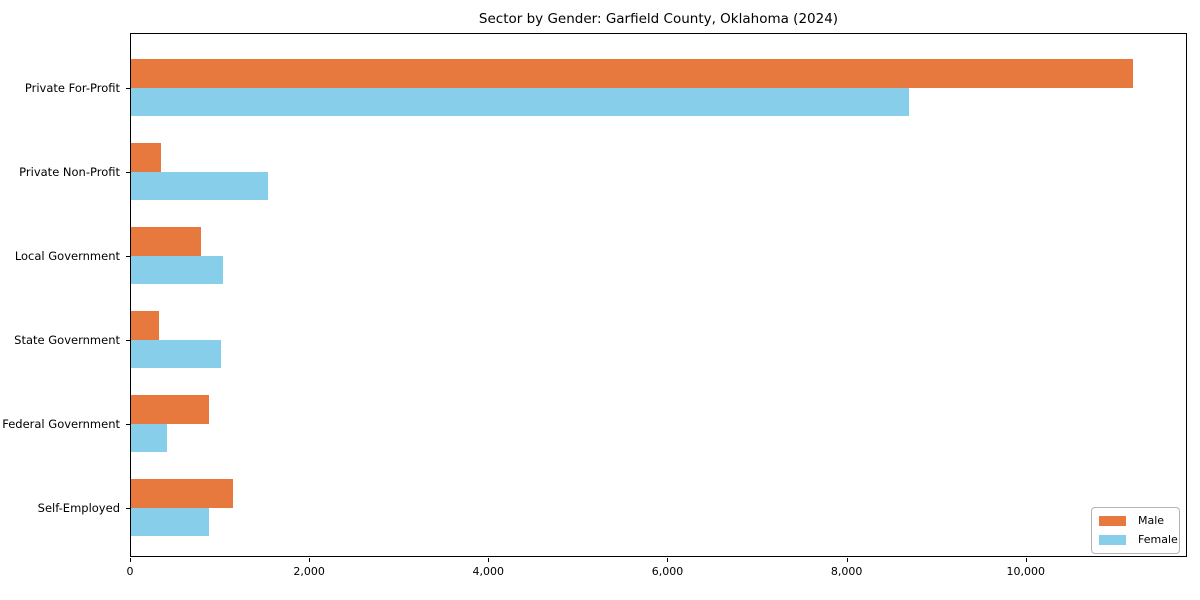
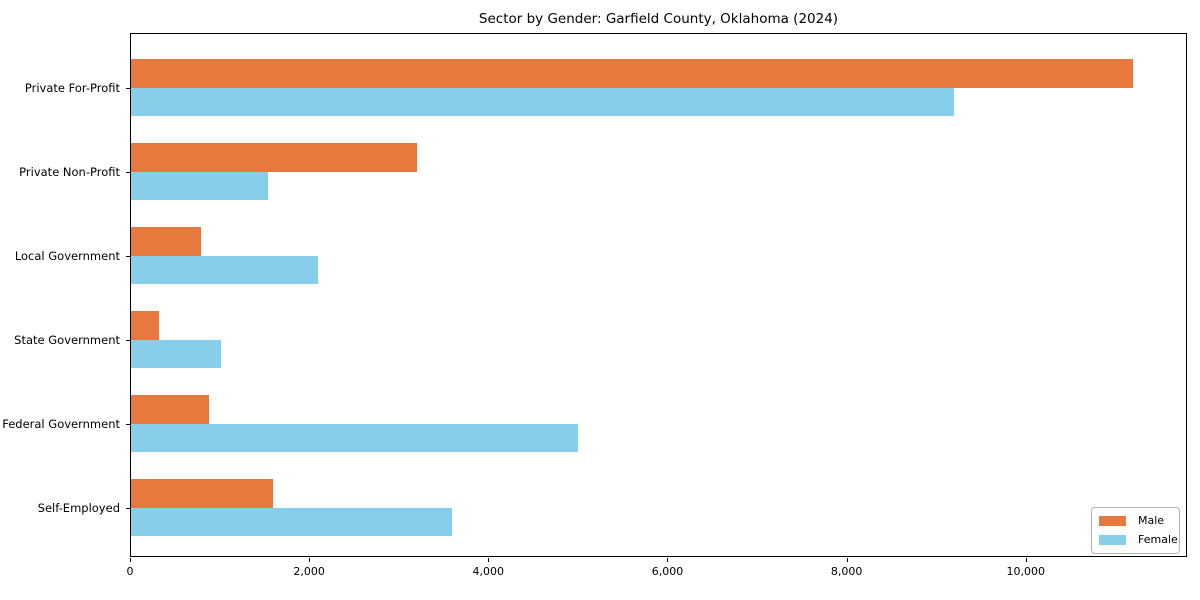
Female/Private For-Profit: 8700 -> 9200
Male/Private Non-Profit: 400 -> 3200
Female/Local Government: 1000 -> 2100
Female/Federal Government: 400 -> 5000
Male/Self-Employed: 1200 -> 1600
Female/Self-Employed: 900 -> 3600
